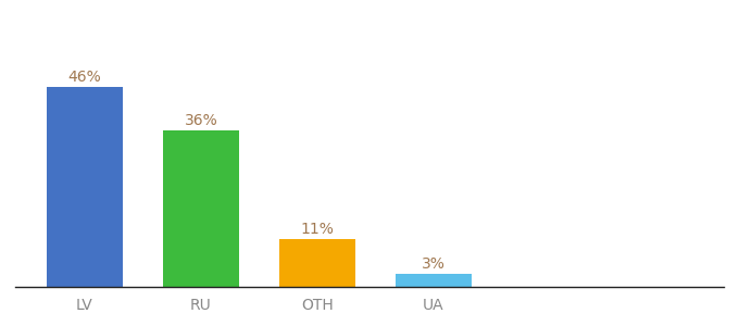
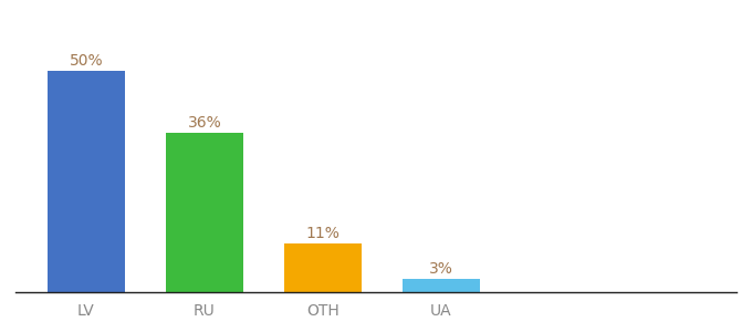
LV: 46% -> 50%
